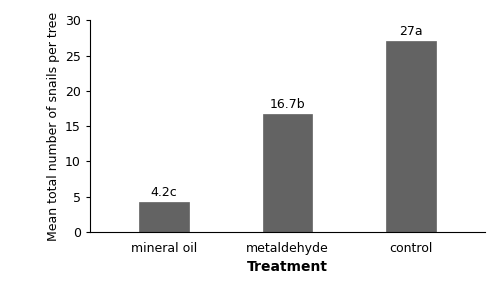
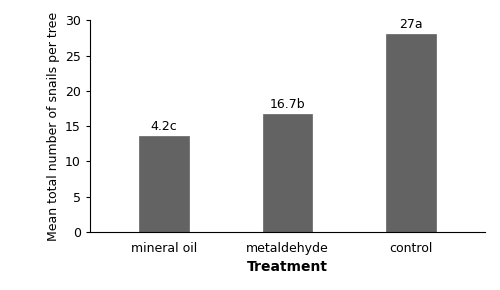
mineral oil: 4.2 -> 13.6
control: 27.0 -> 28.0
